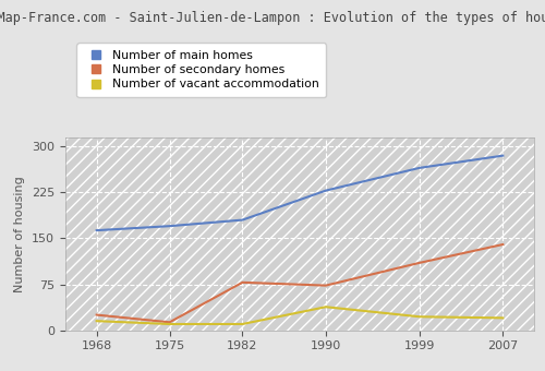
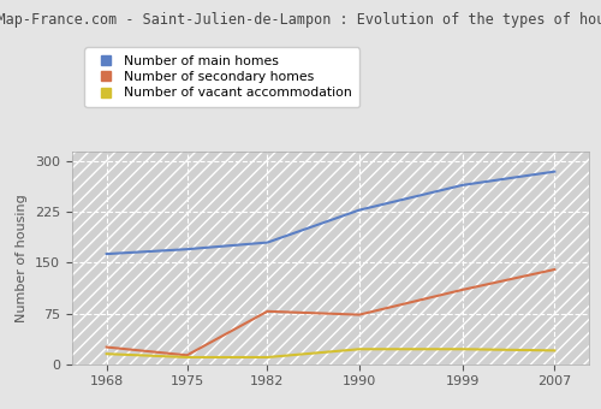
Number of vacant accommodation/1990: 38 -> 22
